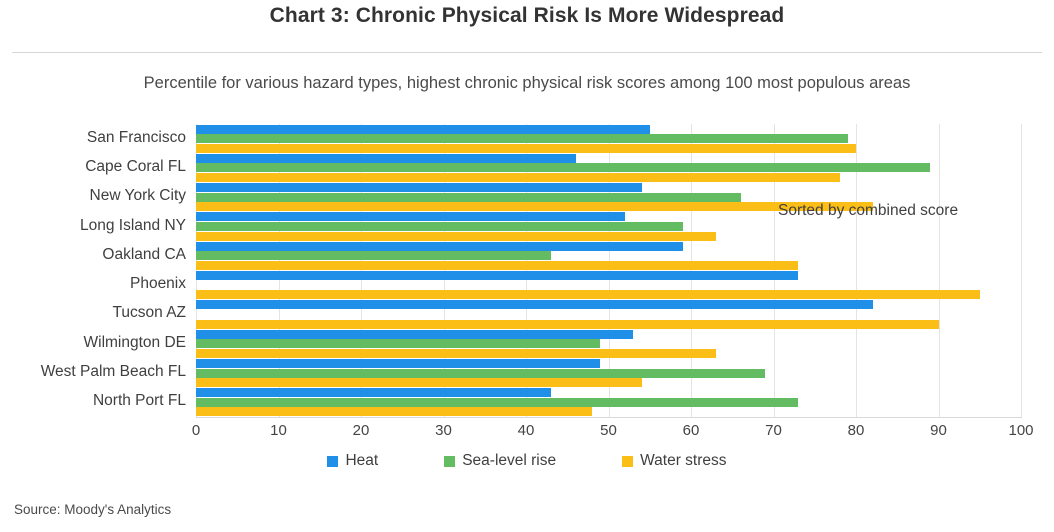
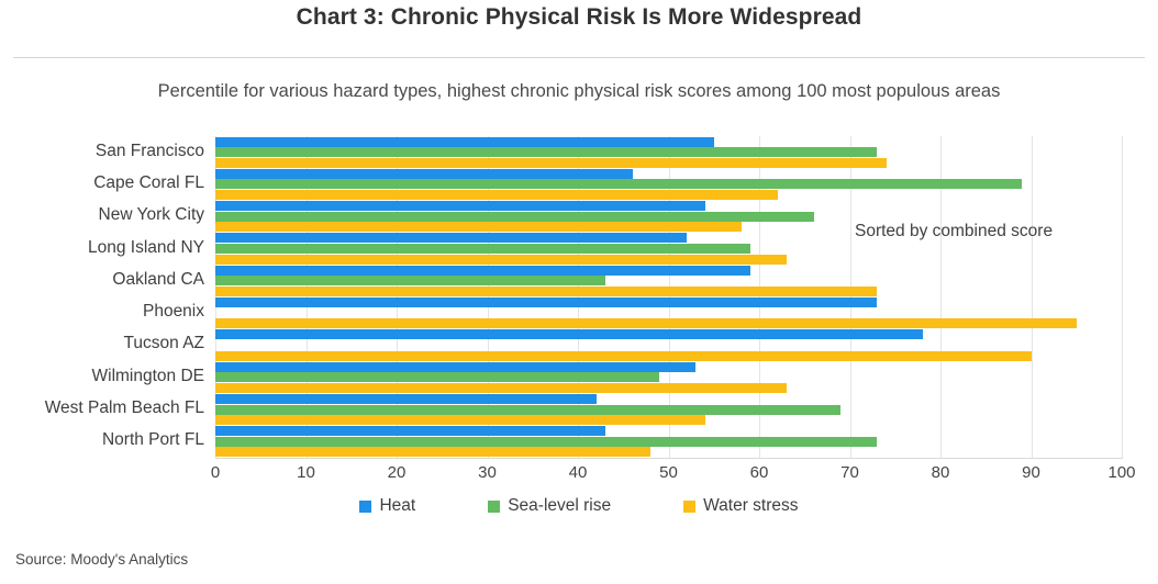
Sea-level rise/San Francisco: 79 -> 73
Water stress/San Francisco: 80 -> 74
Water stress/Cape Coral FL: 78 -> 62
Water stress/New York City: 82 -> 58
Heat/Tucson AZ: 82 -> 78
Heat/West Palm Beach FL: 49 -> 42
